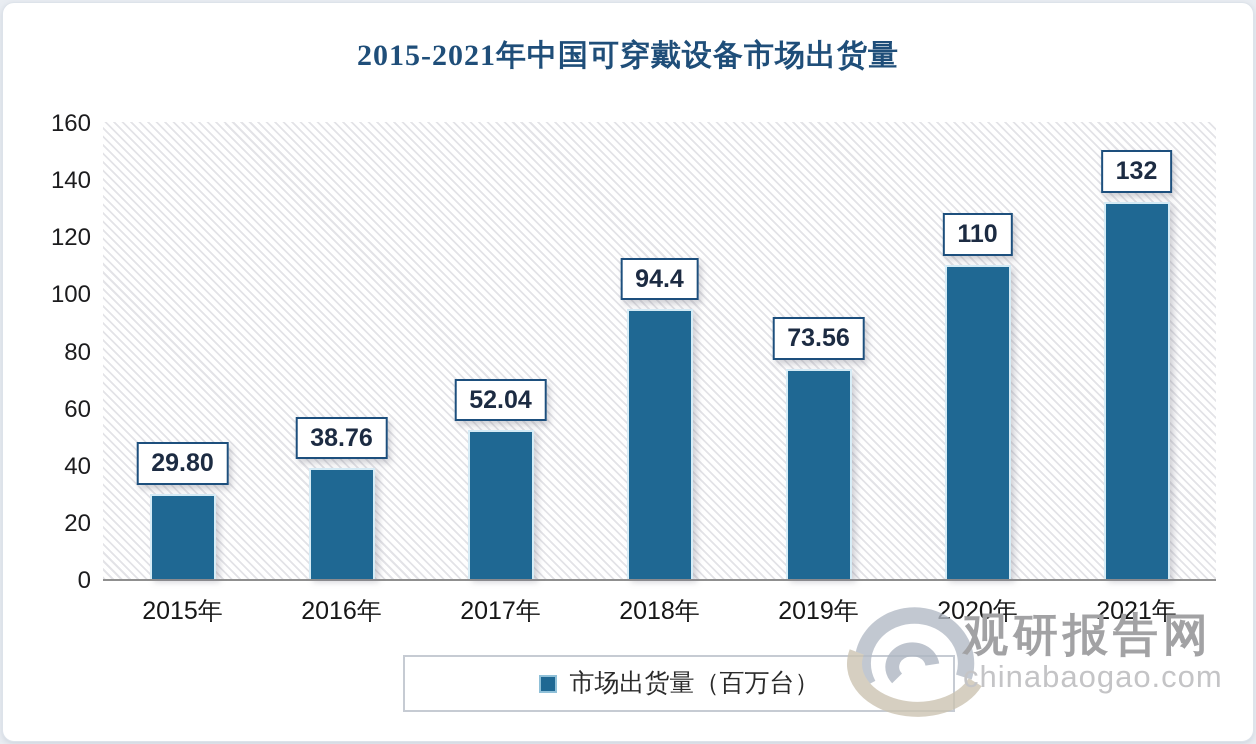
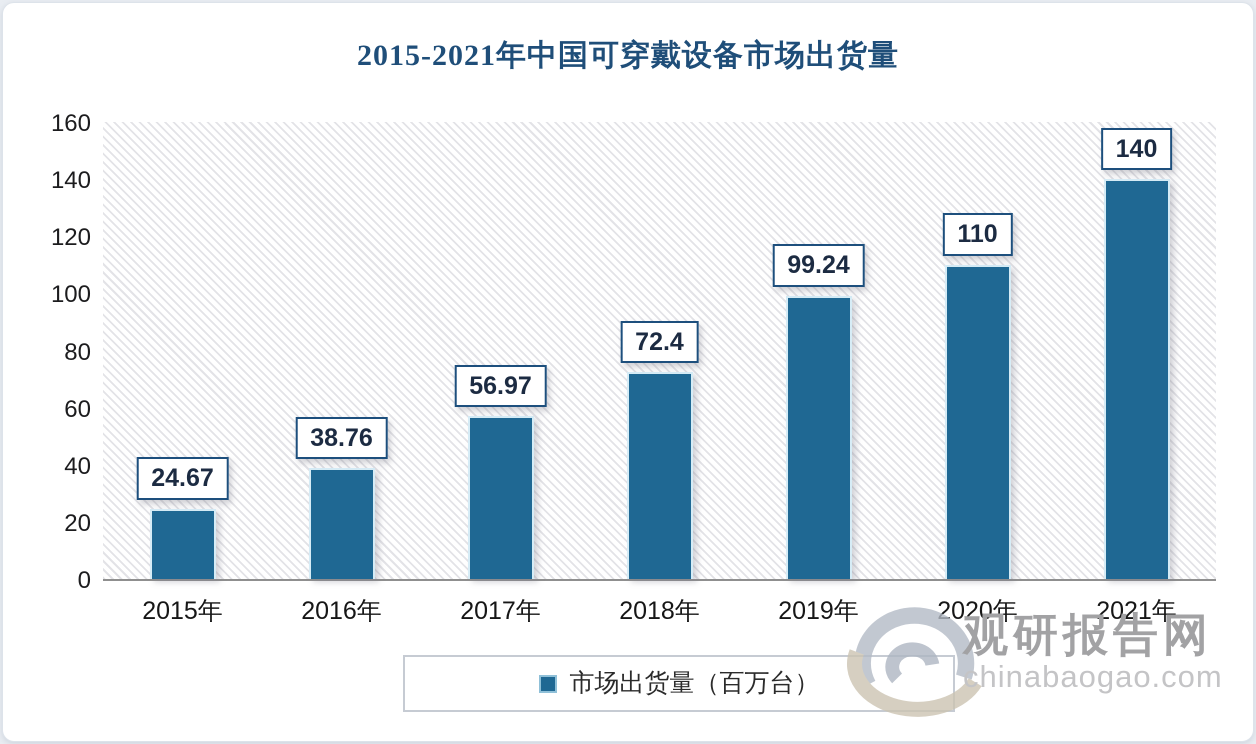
2015年: 29.80 -> 24.67
2017年: 52.04 -> 56.97
2018年: 94.4 -> 72.4
2019年: 73.56 -> 99.24
2021年: 132 -> 140
